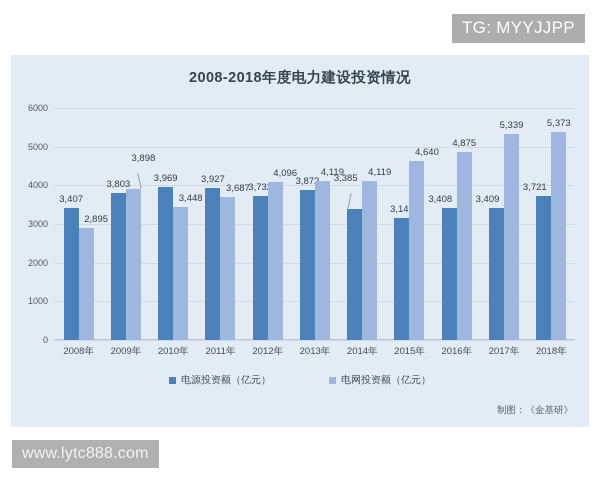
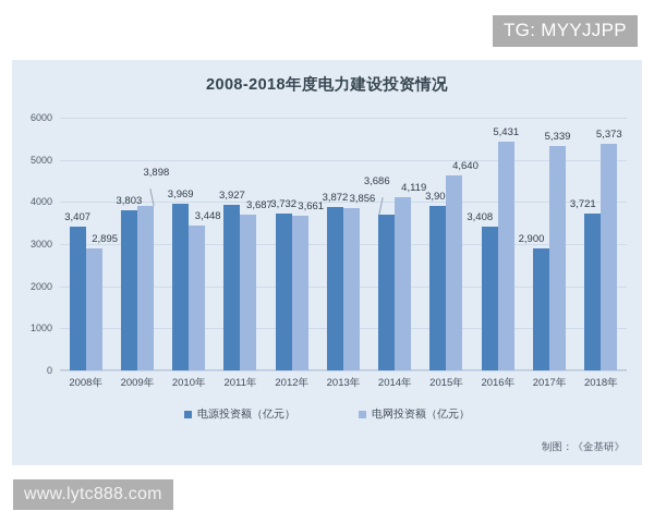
电网投资额（亿元）/2012年: 4,096 -> 3,661
电网投资额（亿元）/2013年: 4,119 -> 3,856
电源投资额（亿元）/2014年: 3,385 -> 3,686
电源投资额（亿元）/2015年: 3,146 -> 3,906
电网投资额（亿元）/2016年: 4,875 -> 5,431
电源投资额（亿元）/2017年: 3,409 -> 2,900
